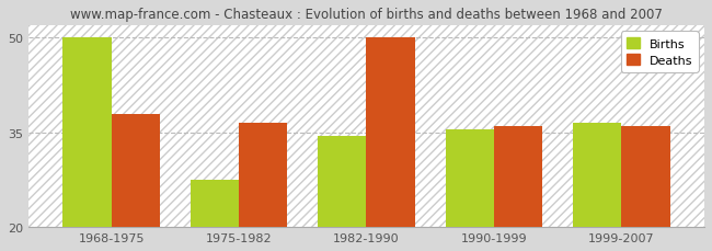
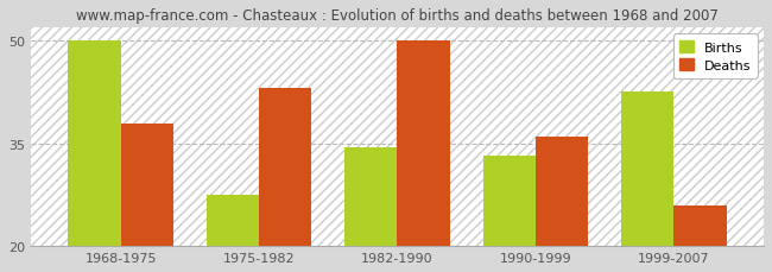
Deaths/1975-1982: 36.5 -> 43.2
Births/1990-1999: 35.5 -> 33.2
Births/1999-2007: 36.5 -> 42.6
Deaths/1999-2007: 36.0 -> 26.0
